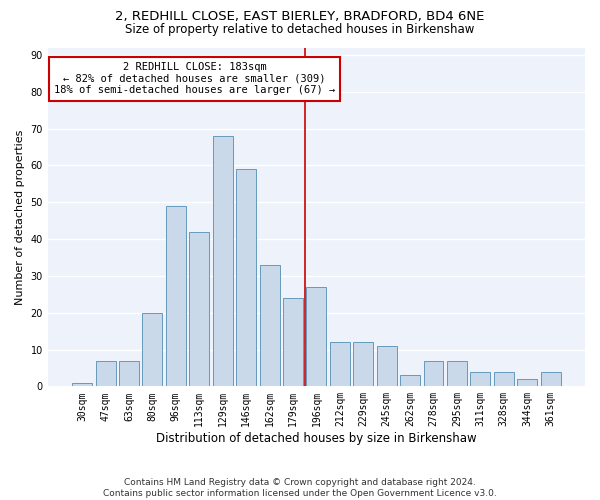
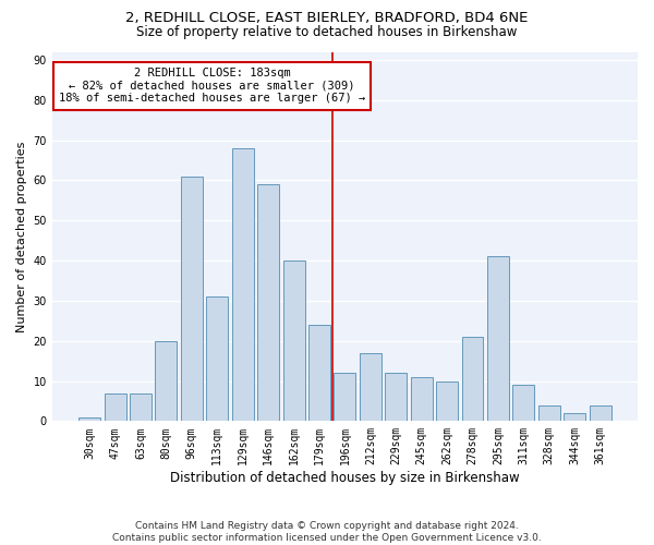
96sqm: 49 -> 61
113sqm: 42 -> 31
162sqm: 33 -> 40
196sqm: 27 -> 12
212sqm: 12 -> 17
262sqm: 3 -> 10
278sqm: 7 -> 21
295sqm: 7 -> 41
311sqm: 4 -> 9
